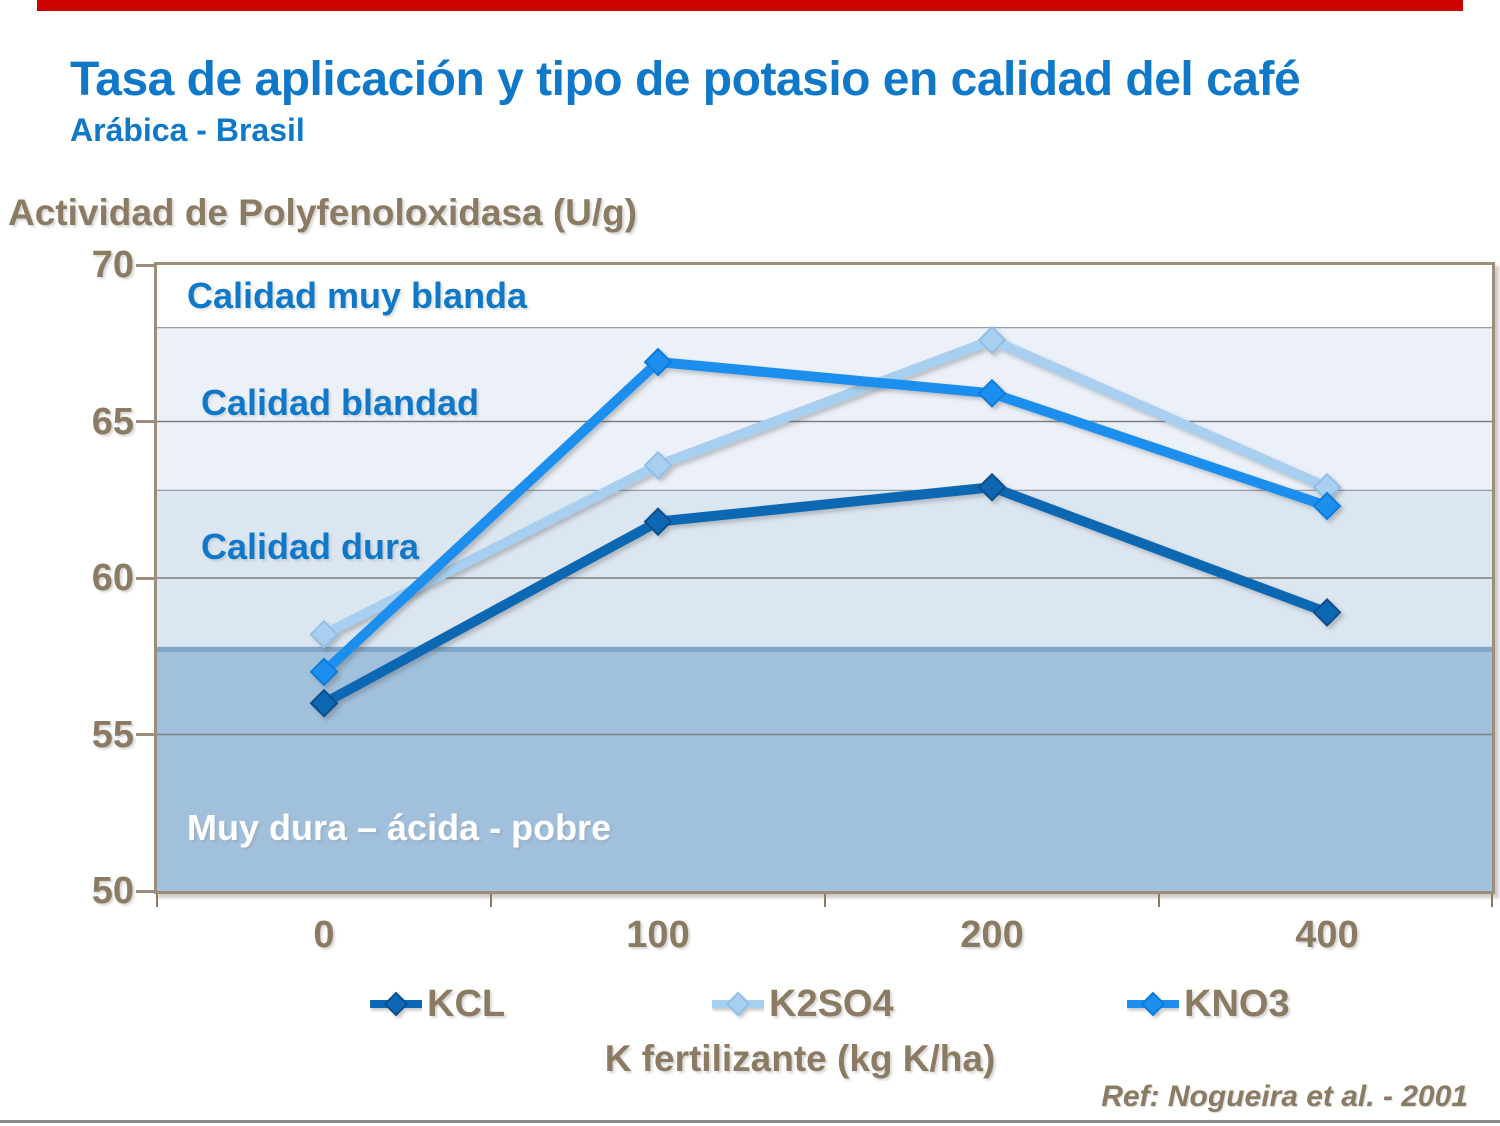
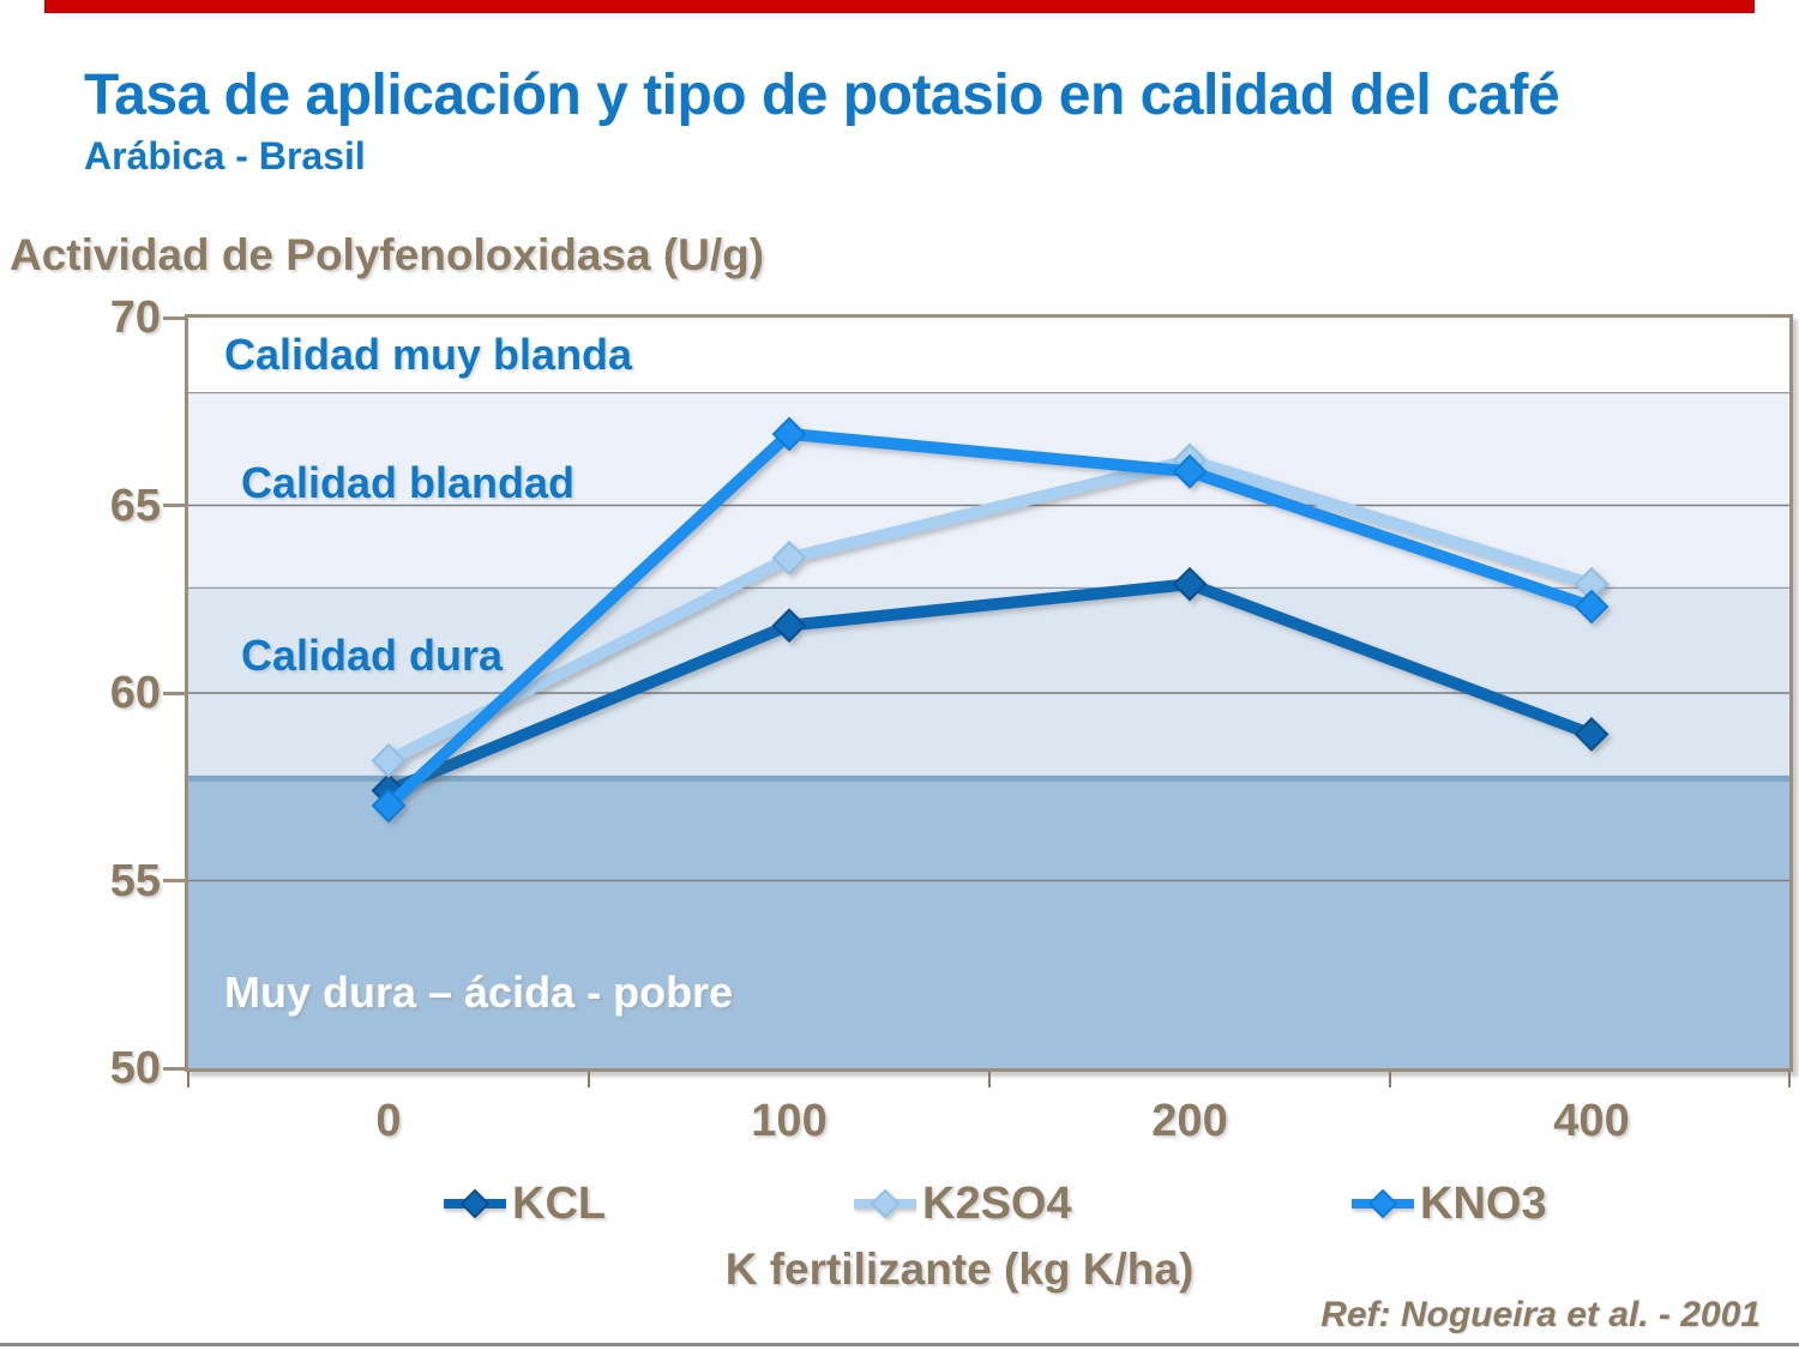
KCL/0: 56.0 -> 57.4
K2SO4/200: 67.6 -> 66.2
